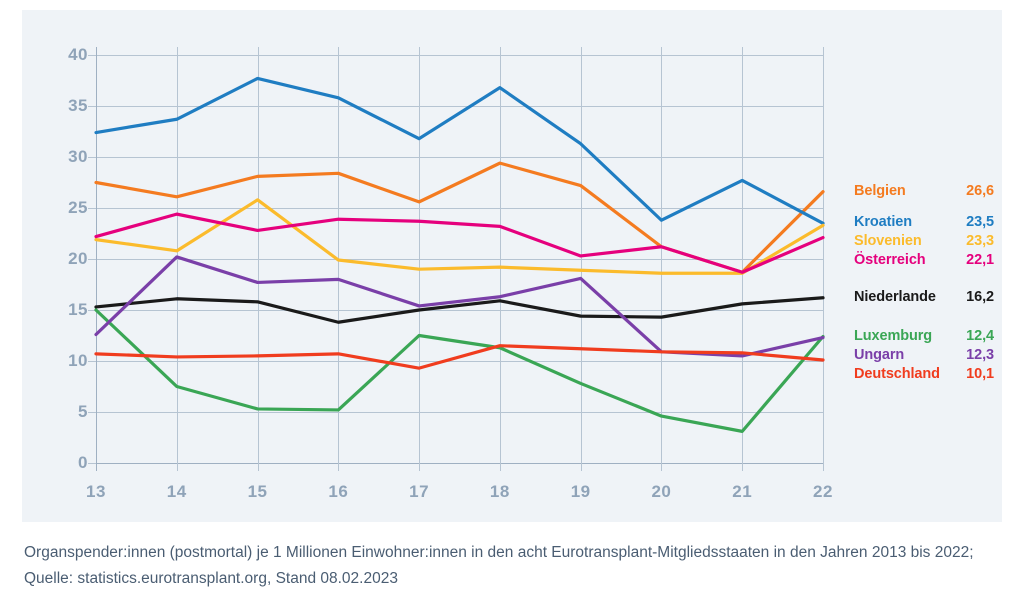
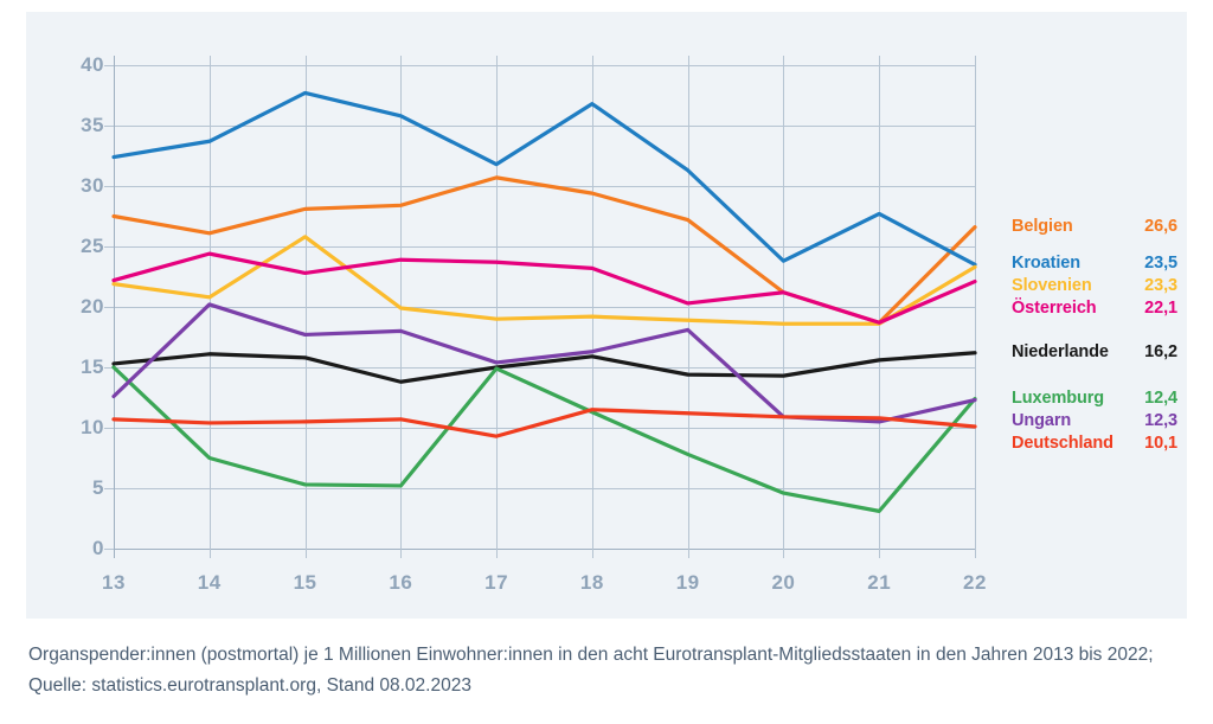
Belgien/17: 25.6 -> 30.7
Luxemburg/17: 12.5 -> 14.9
